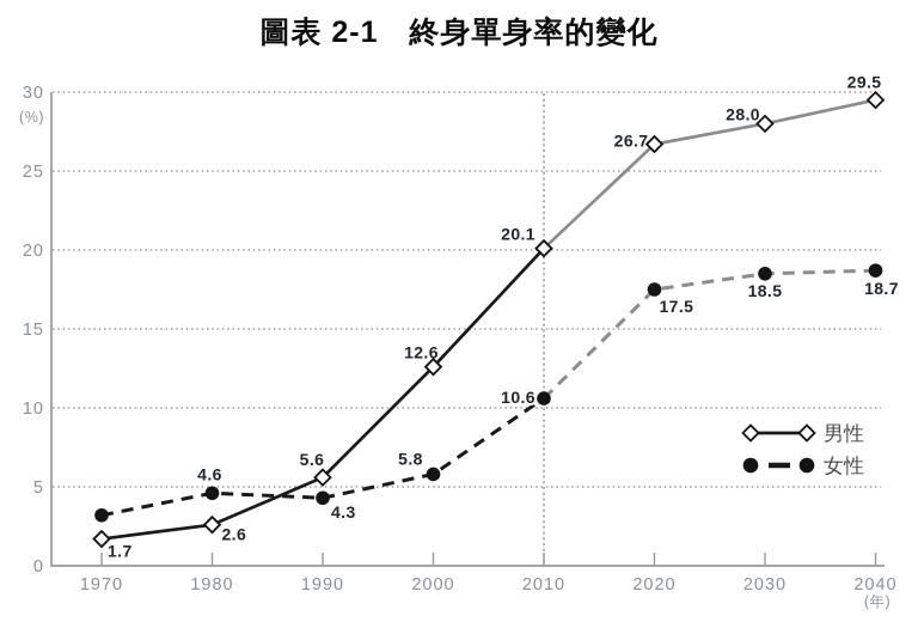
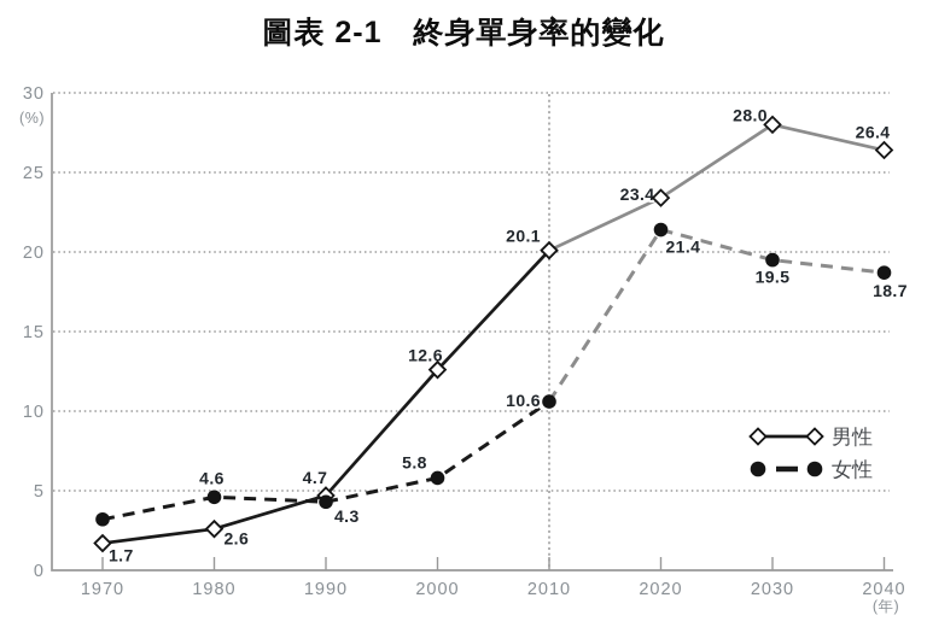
男性/1990: 5.6 -> 4.7
男性/2020: 26.7 -> 23.4
女性/2020: 17.5 -> 21.4
女性/2030: 18.5 -> 19.5
男性/2040: 29.5 -> 26.4
